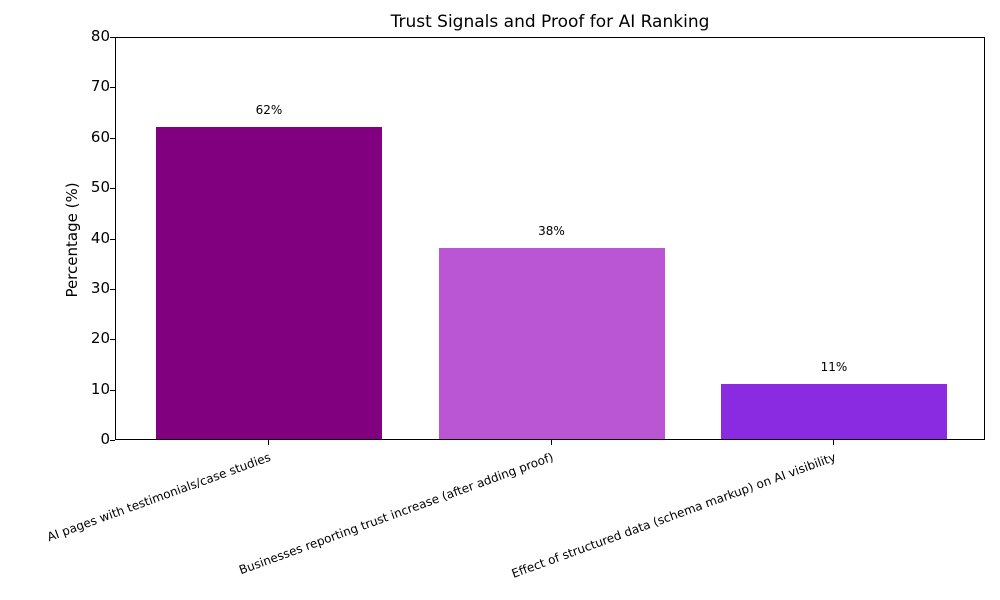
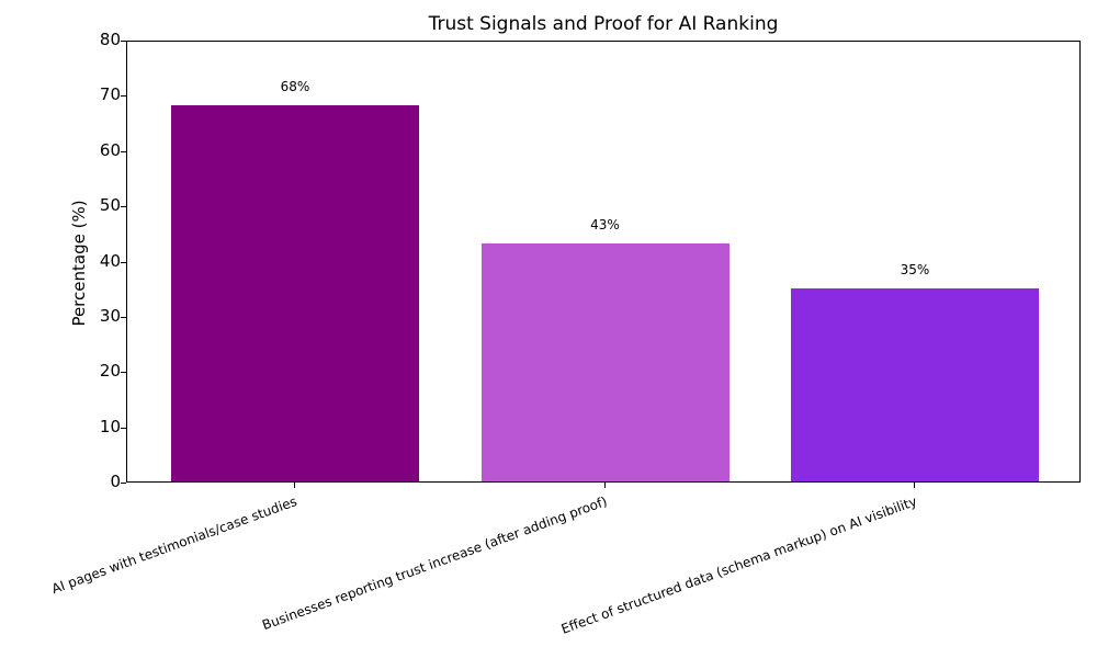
AI pages with testimonials/case studies: 62% -> 68%
Businesses reporting trust increase (after adding proof): 38% -> 43%
Effect of structured data (schema markup) on AI visibility: 11% -> 35%
